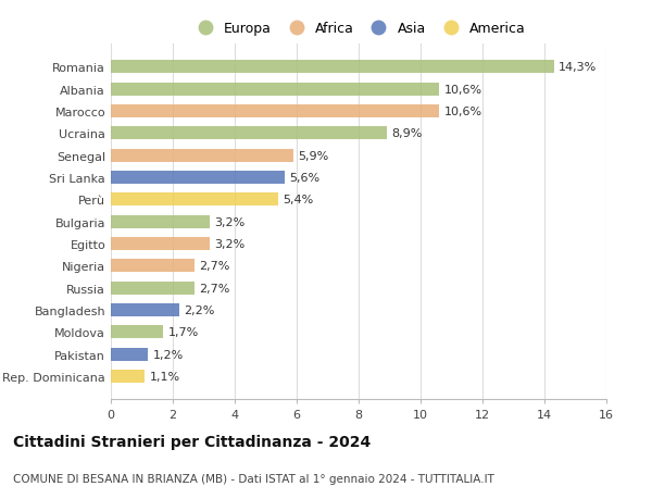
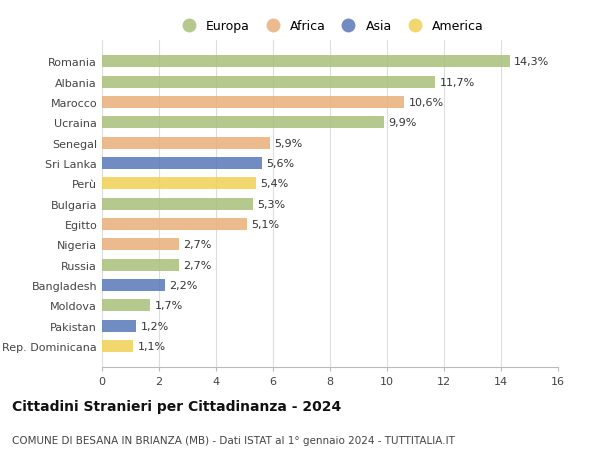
Albania: 10,6% -> 11,7%
Ucraina: 8,9% -> 9,9%
Bulgaria: 3,2% -> 5,3%
Egitto: 3,2% -> 5,1%
